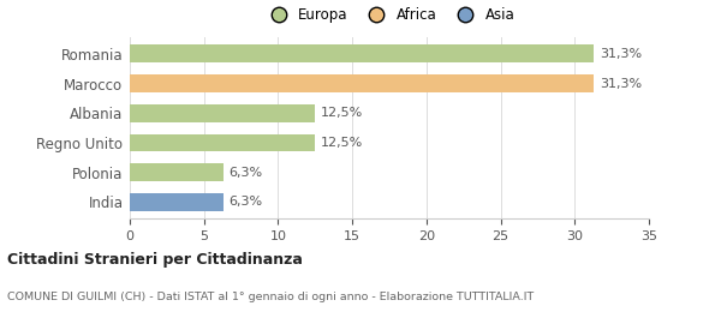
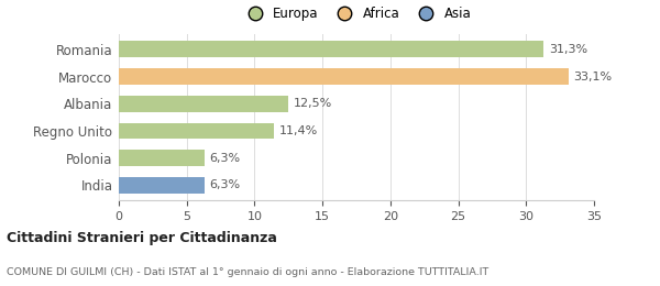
Marocco: 31,3% -> 33,1%
Regno Unito: 12,5% -> 11,4%
